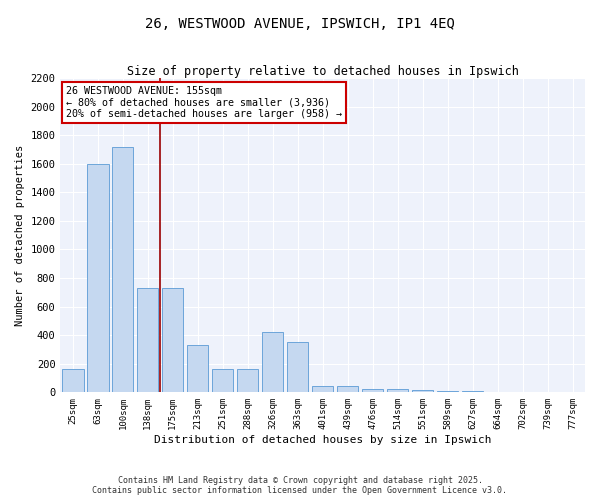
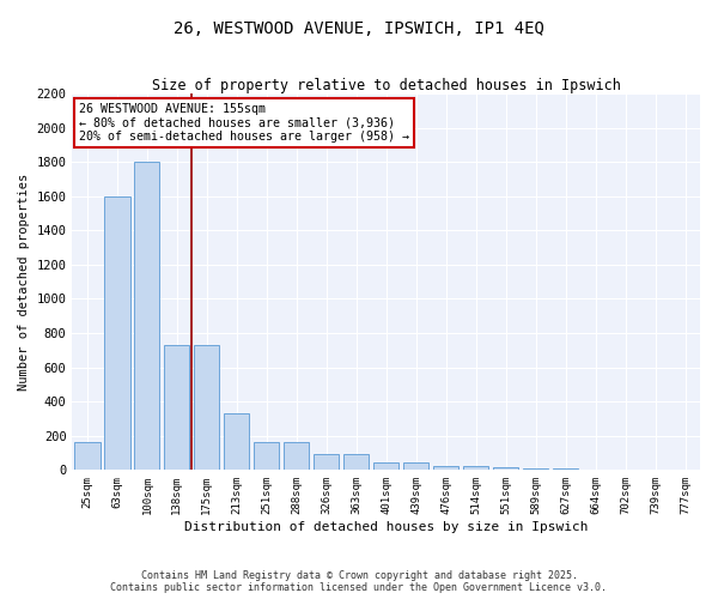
100sqm: 1720 -> 1800
326sqm: 420 -> 90
363sqm: 350 -> 90
